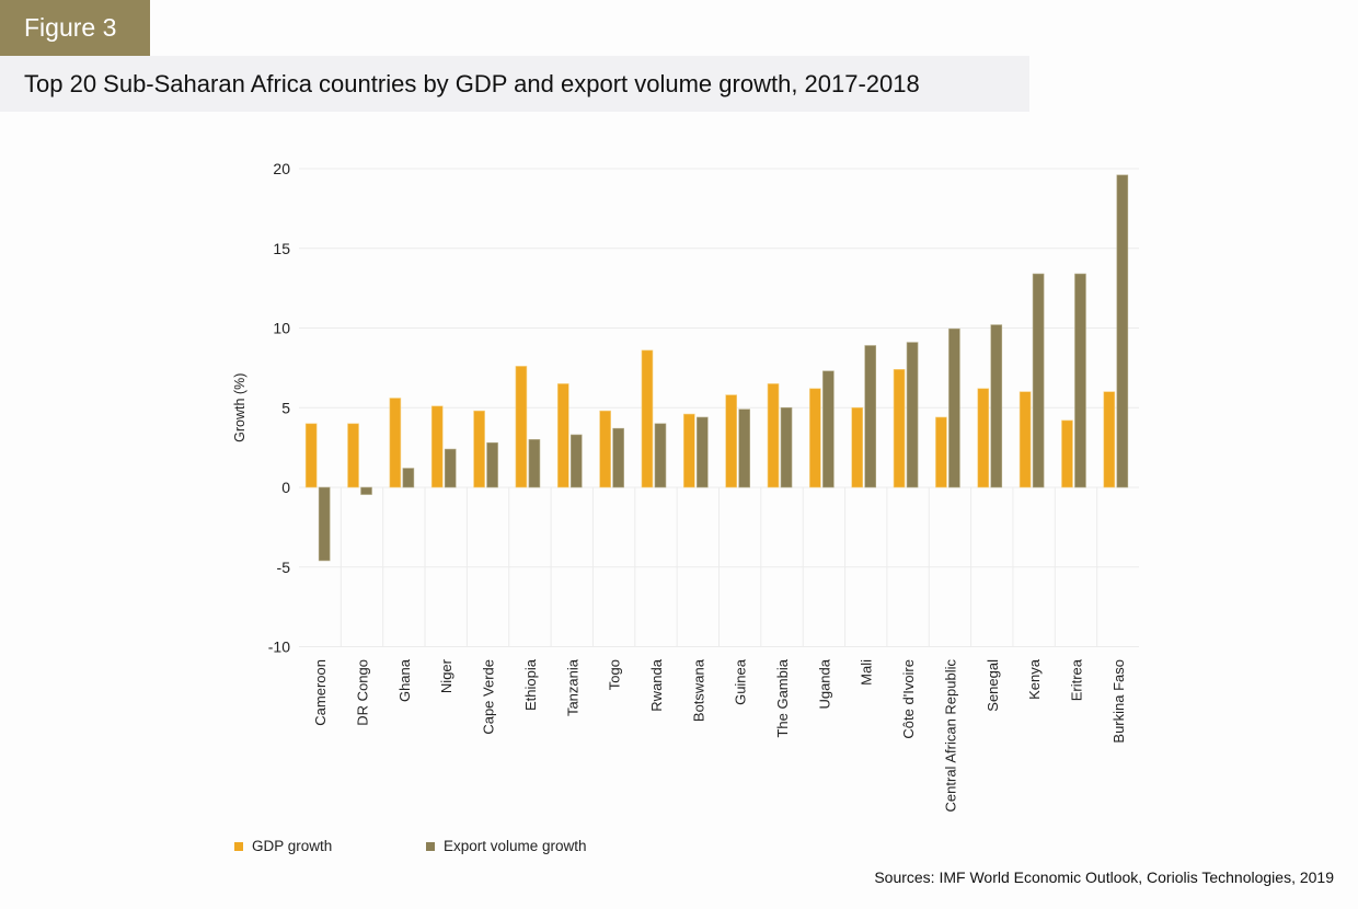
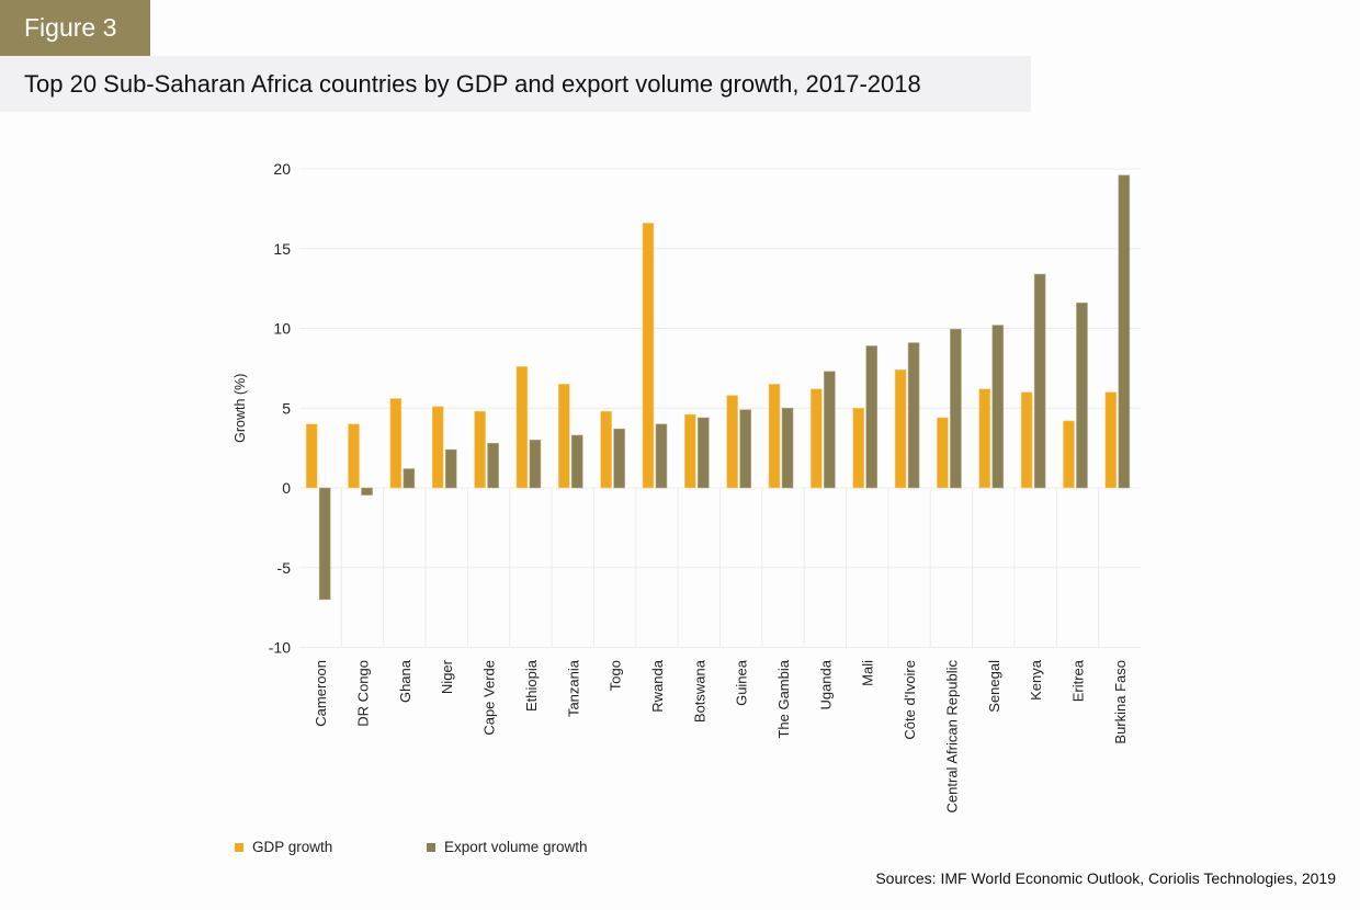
Export volume growth/Cameroon: -4.6 -> -7.0
GDP growth/Rwanda: 8.6 -> 16.6
Export volume growth/Eritrea: 13.4 -> 11.6
